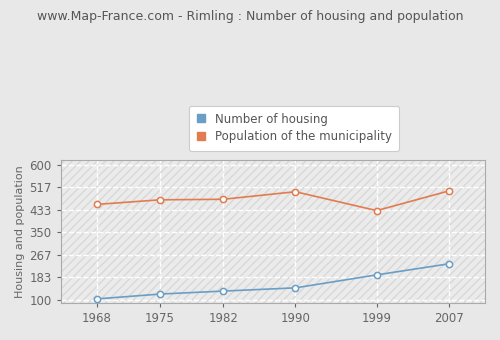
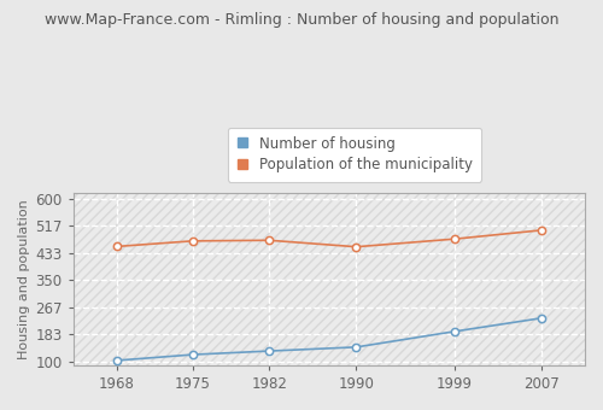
Population of the municipality/1990: 500 -> 452
Population of the municipality/1999: 430 -> 476
